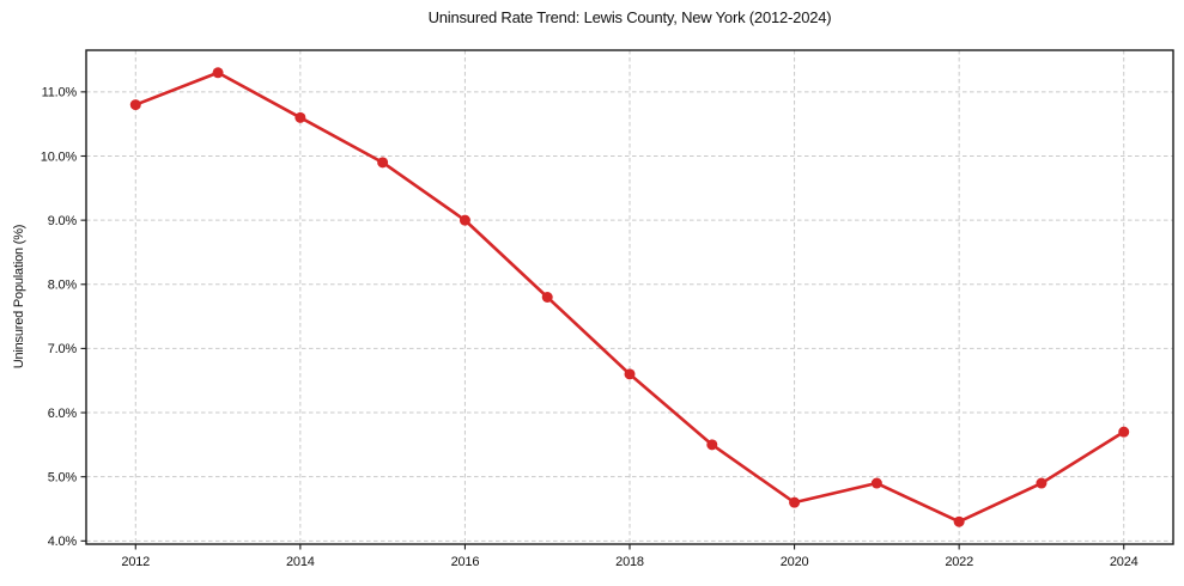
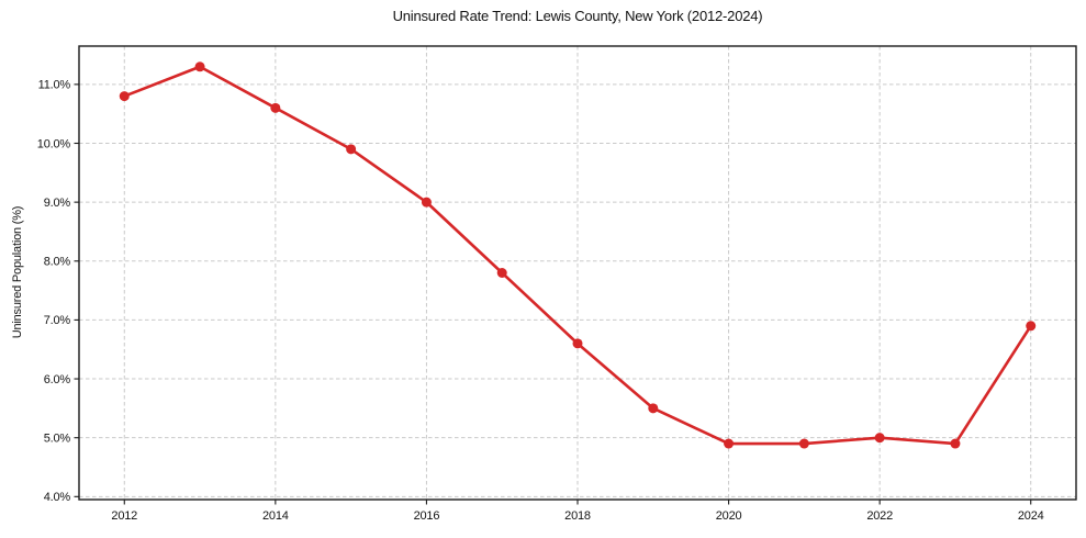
2020: 4.6% -> 4.9%
2022: 4.3% -> 5.0%
2024: 5.7% -> 6.9%
